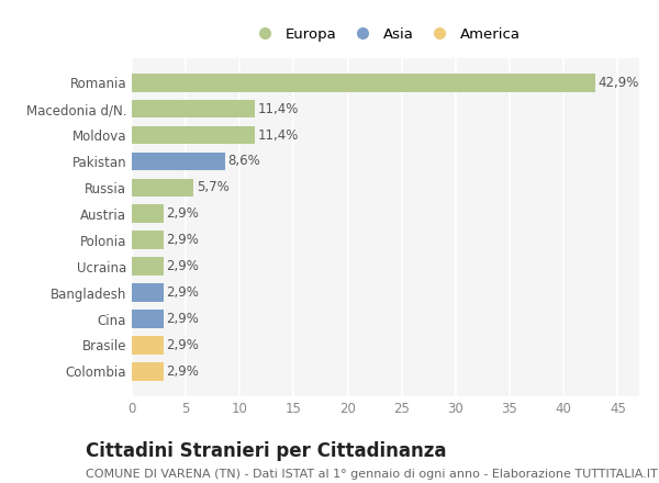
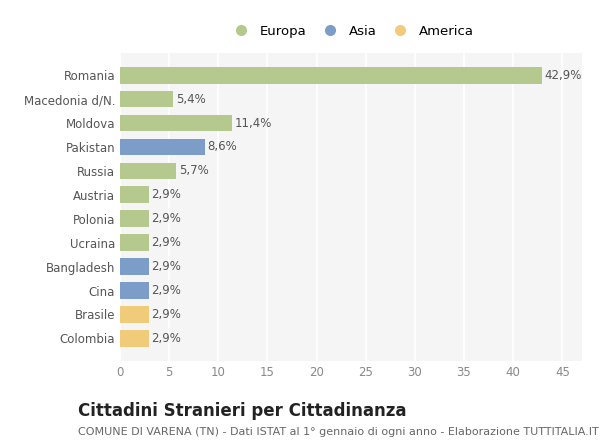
Macedonia d/N.: 11,4% -> 5,4%
